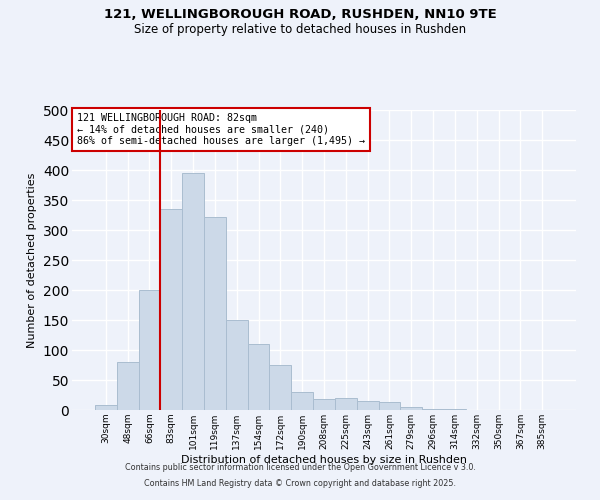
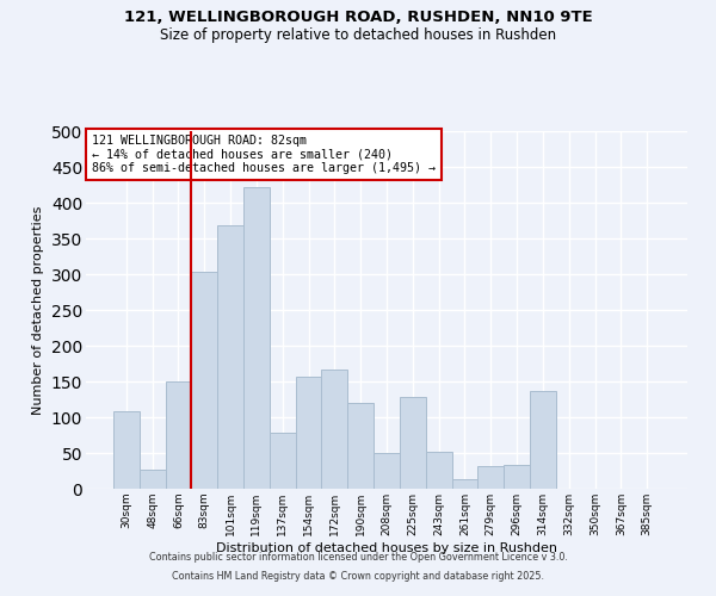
30sqm: 8 -> 108
48sqm: 80 -> 26
66sqm: 200 -> 150
83sqm: 335 -> 304
101sqm: 395 -> 368
119sqm: 322 -> 422
137sqm: 150 -> 78
154sqm: 110 -> 156
172sqm: 75 -> 166
190sqm: 30 -> 120
208sqm: 18 -> 50
225sqm: 20 -> 128
243sqm: 15 -> 52
279sqm: 5 -> 32
296sqm: 2 -> 34
314sqm: 1 -> 136
